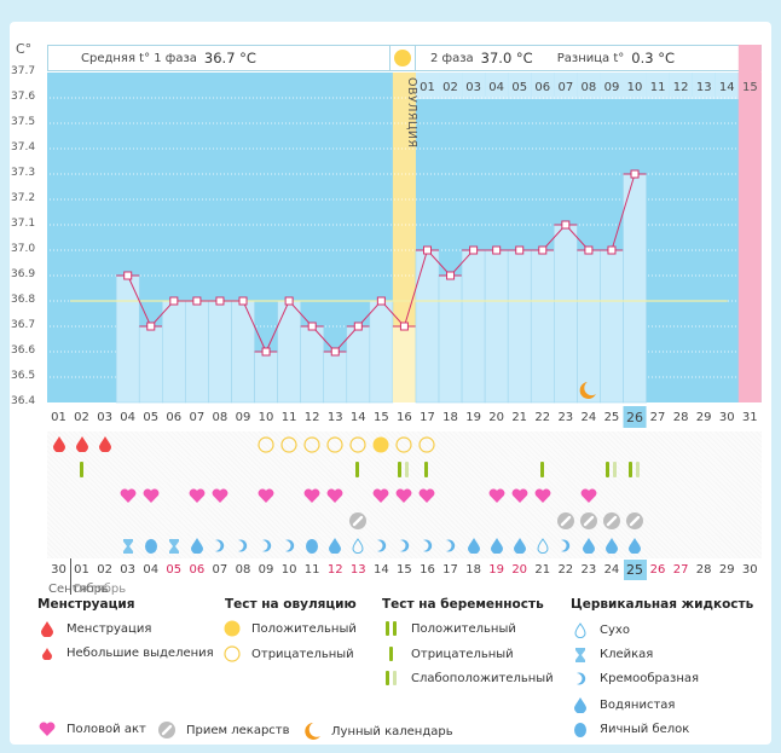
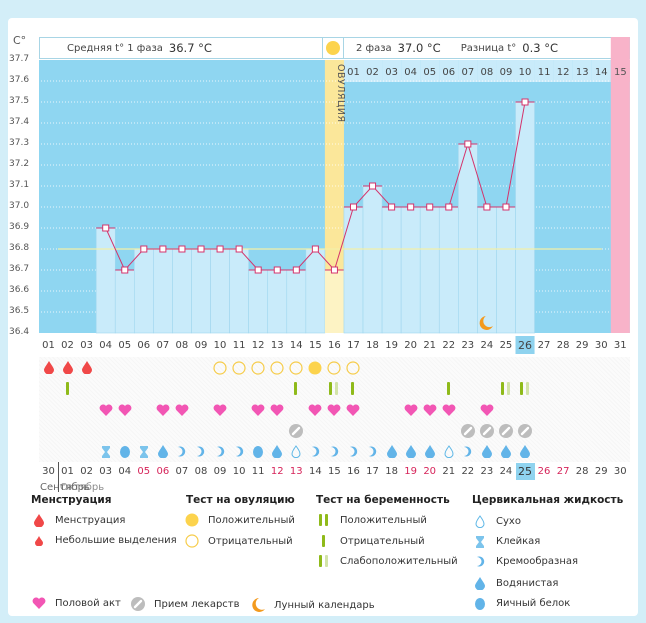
10: 36.6 -> 36.8
13: 36.6 -> 36.7
18: 36.9 -> 37.1
23: 37.1 -> 37.3
26: 37.3 -> 37.5
